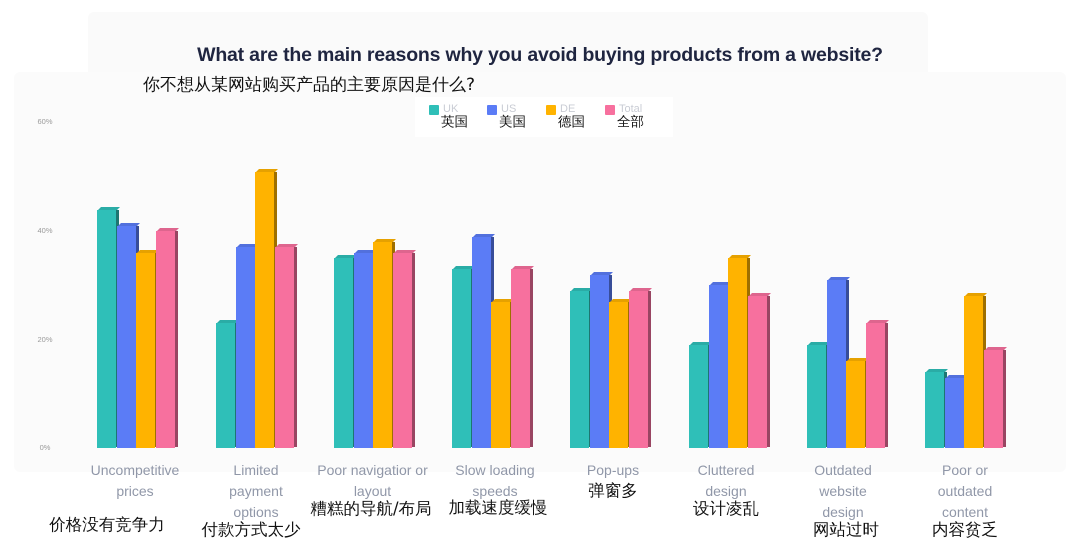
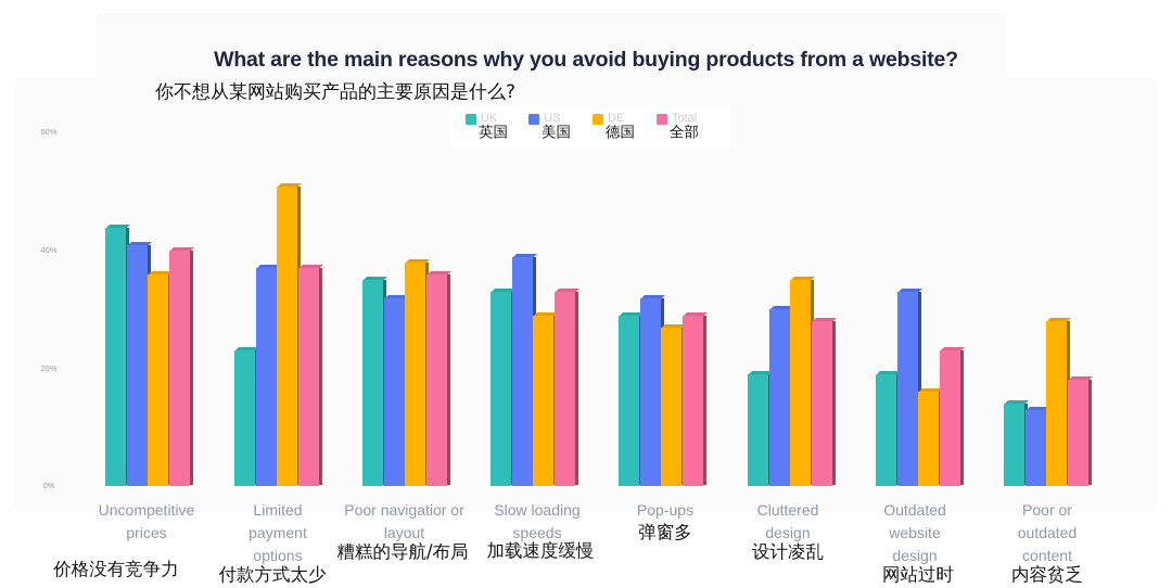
US/Poor navigatior or layout: 36% -> 32%
DE/Slow loading speeds: 27% -> 29%
US/Outdated website design: 31% -> 33%
